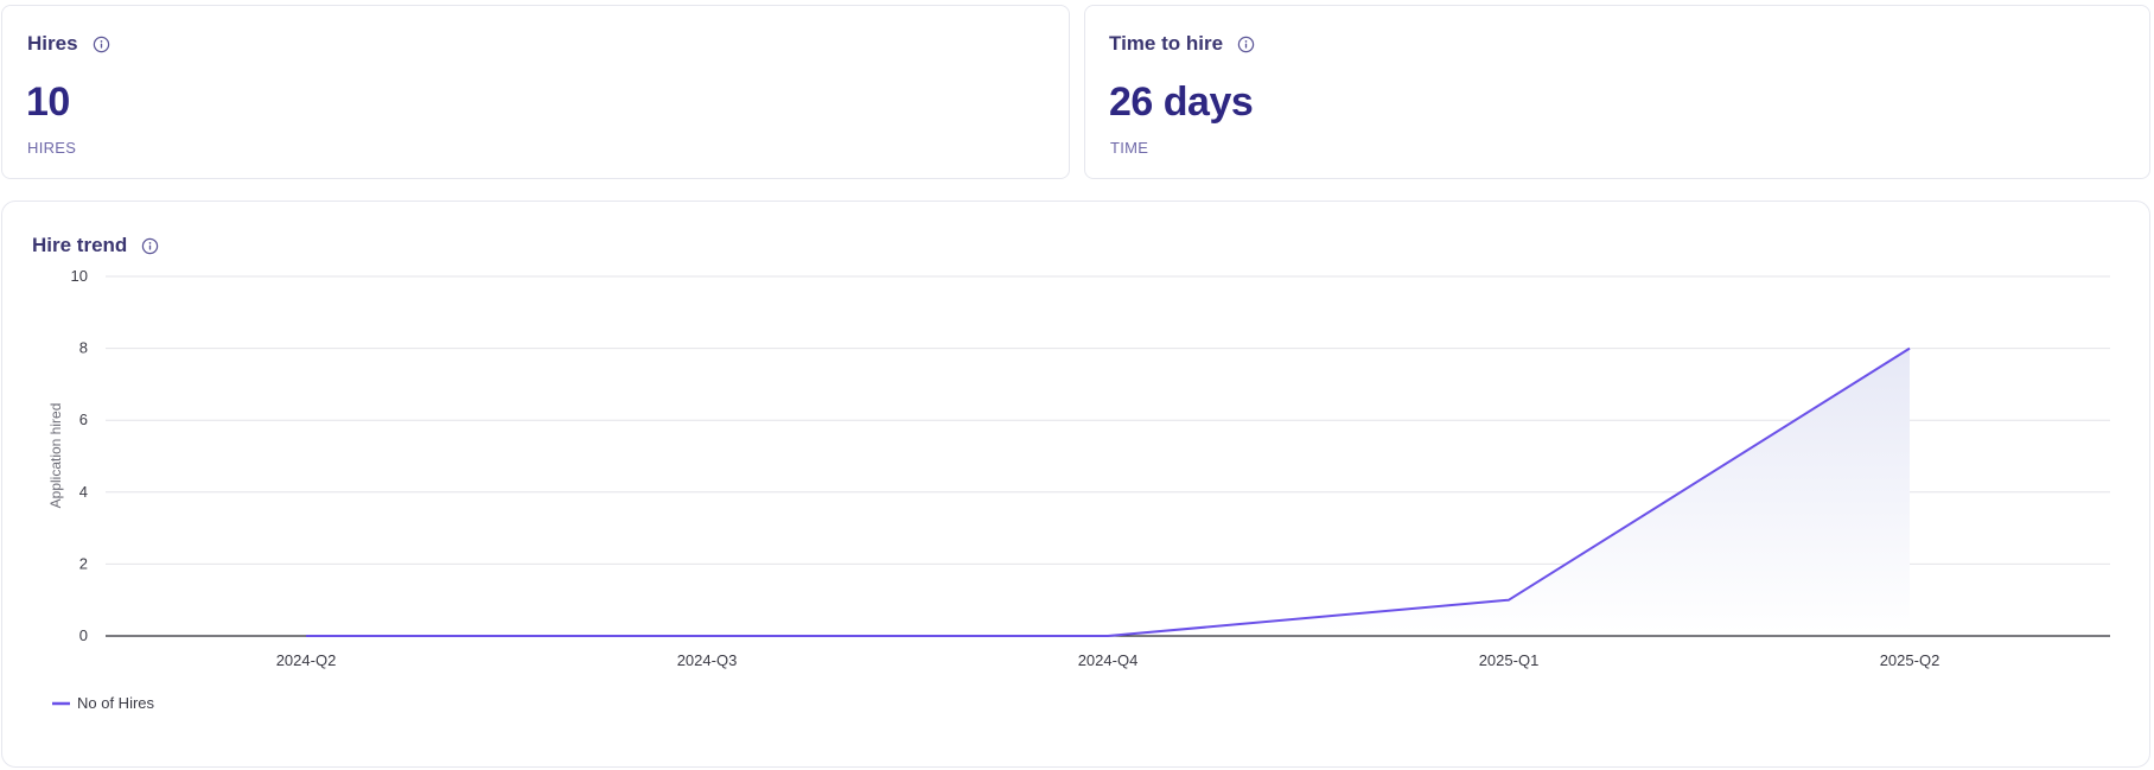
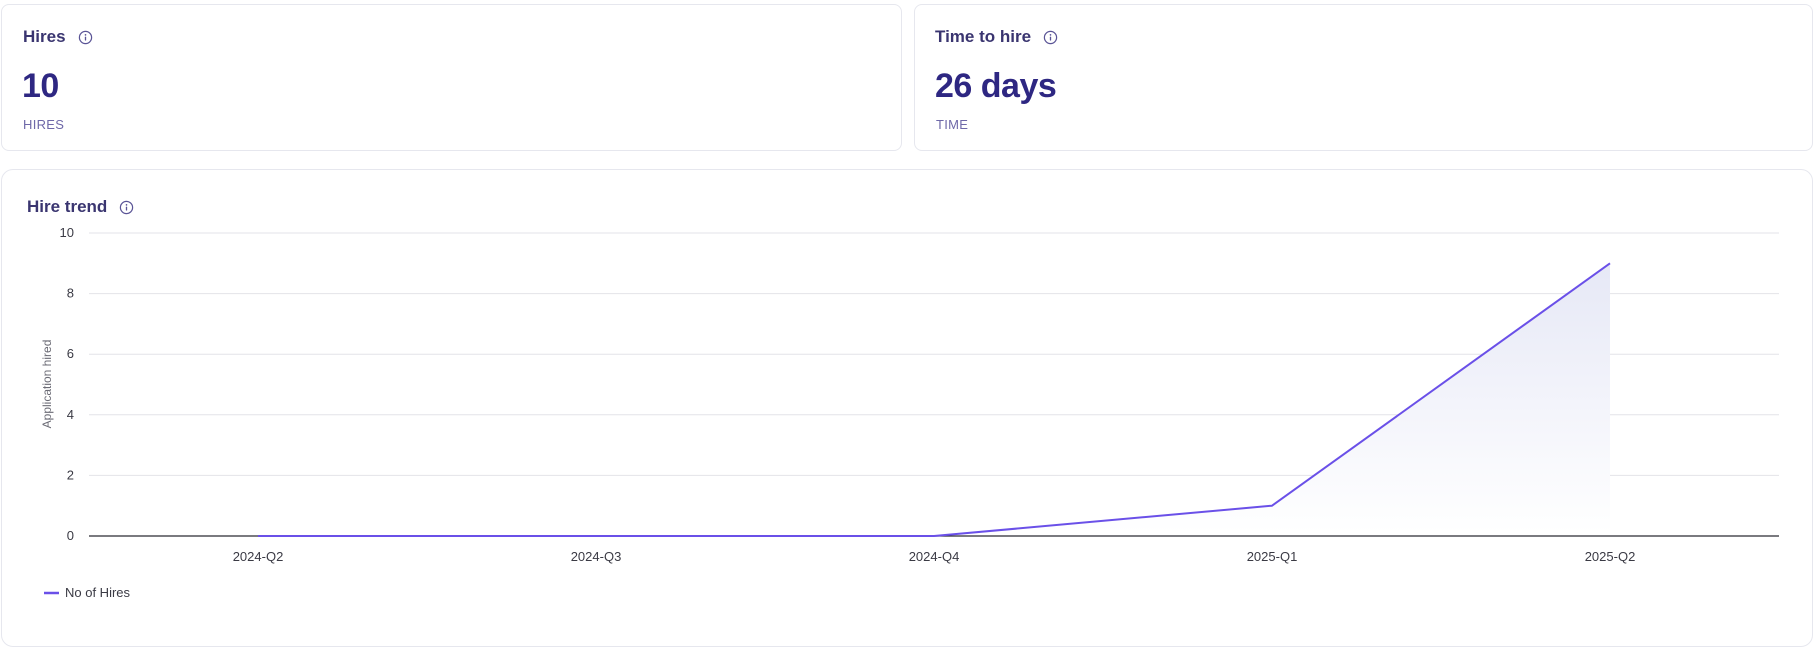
2025-Q2: 8 -> 9
